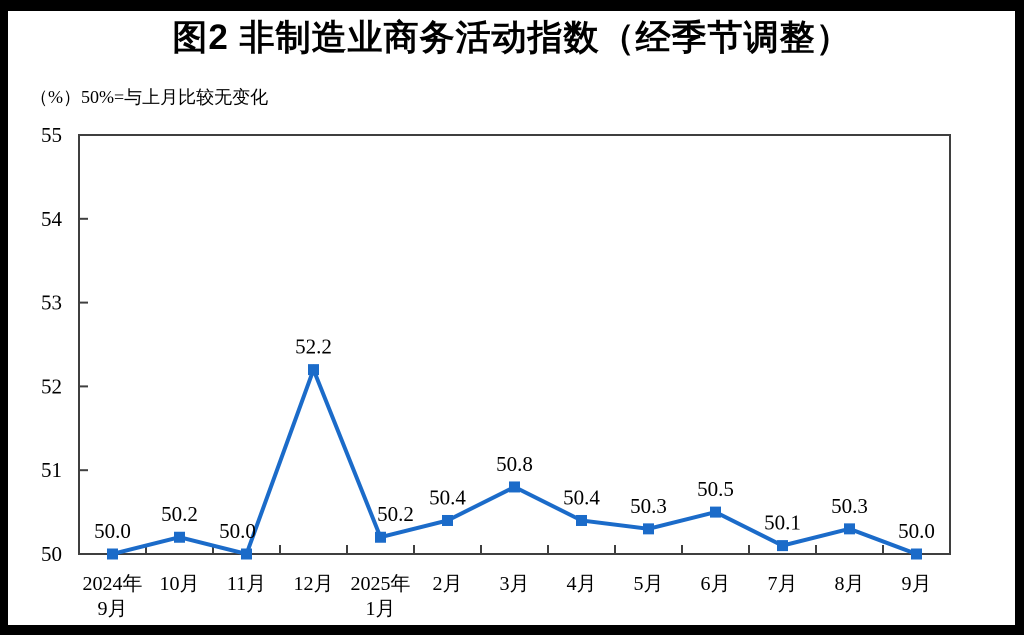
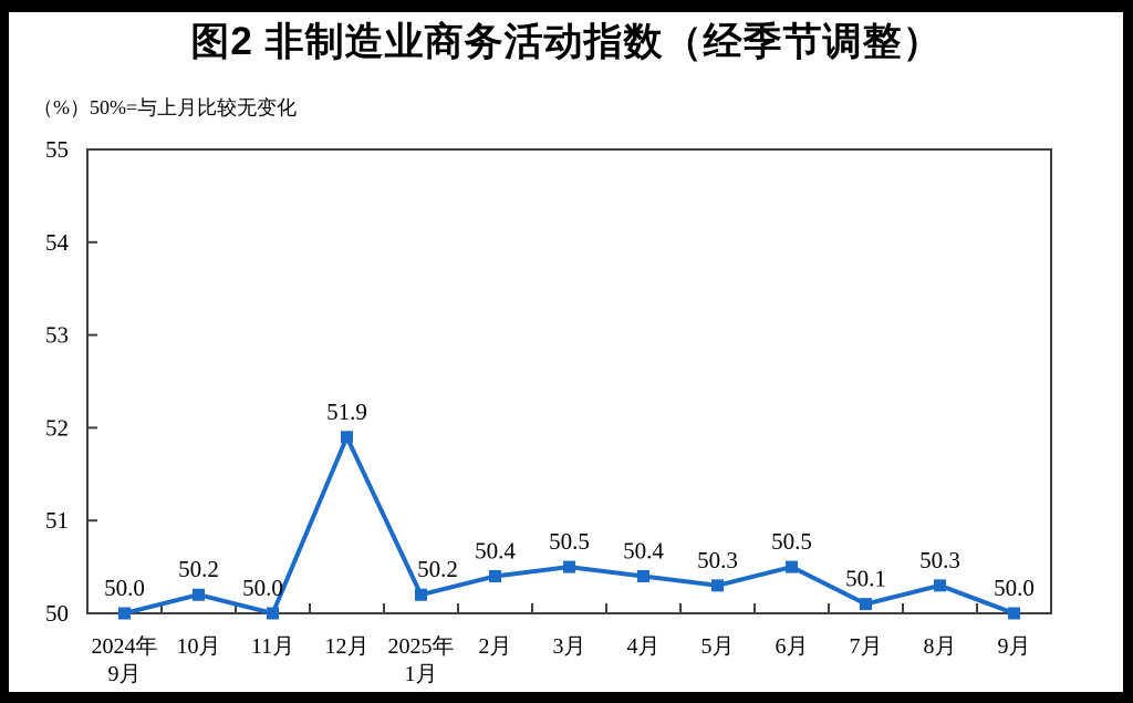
12月: 52.2 -> 51.9
3月: 50.8 -> 50.5
